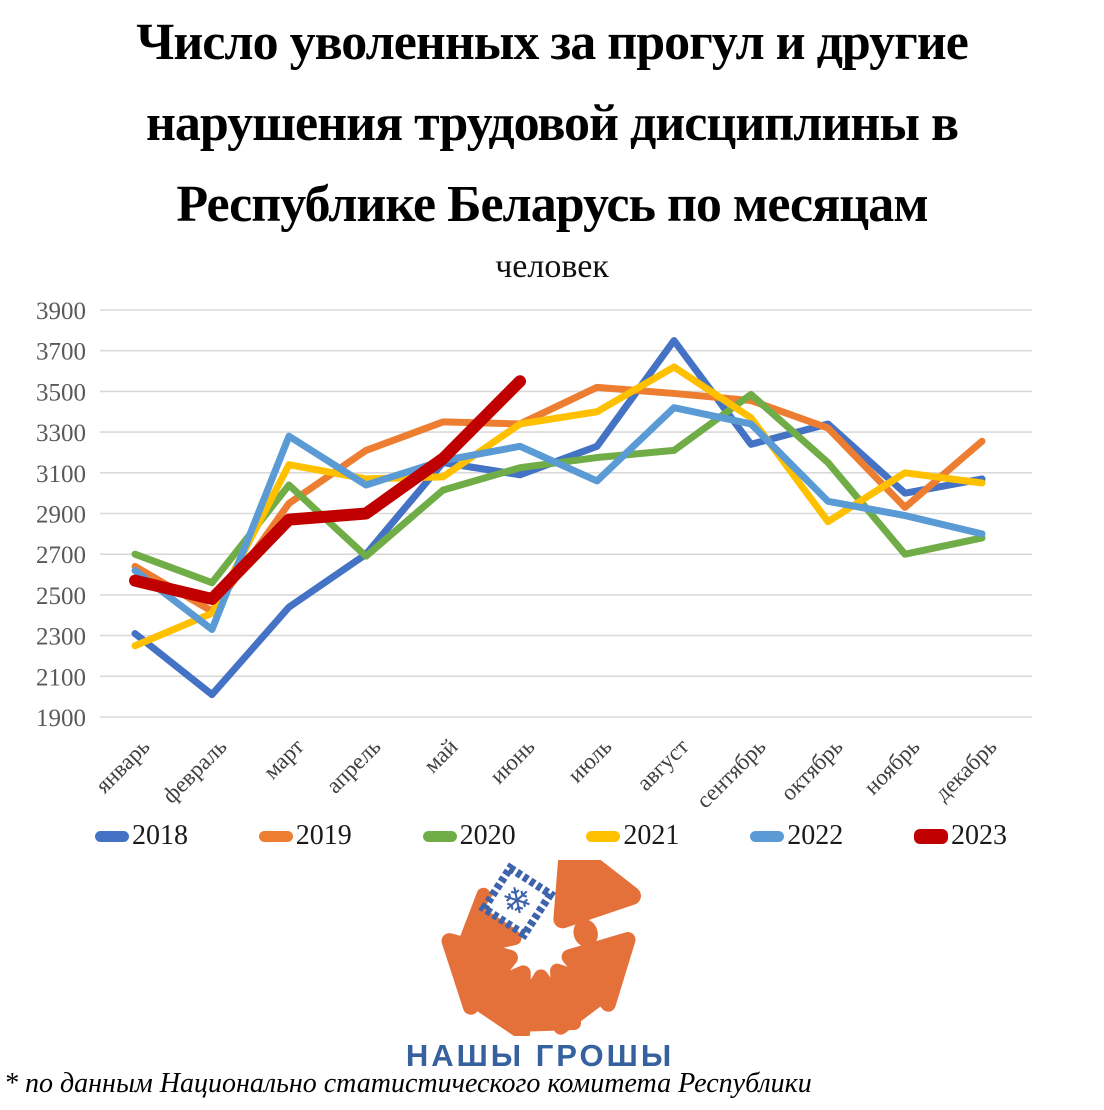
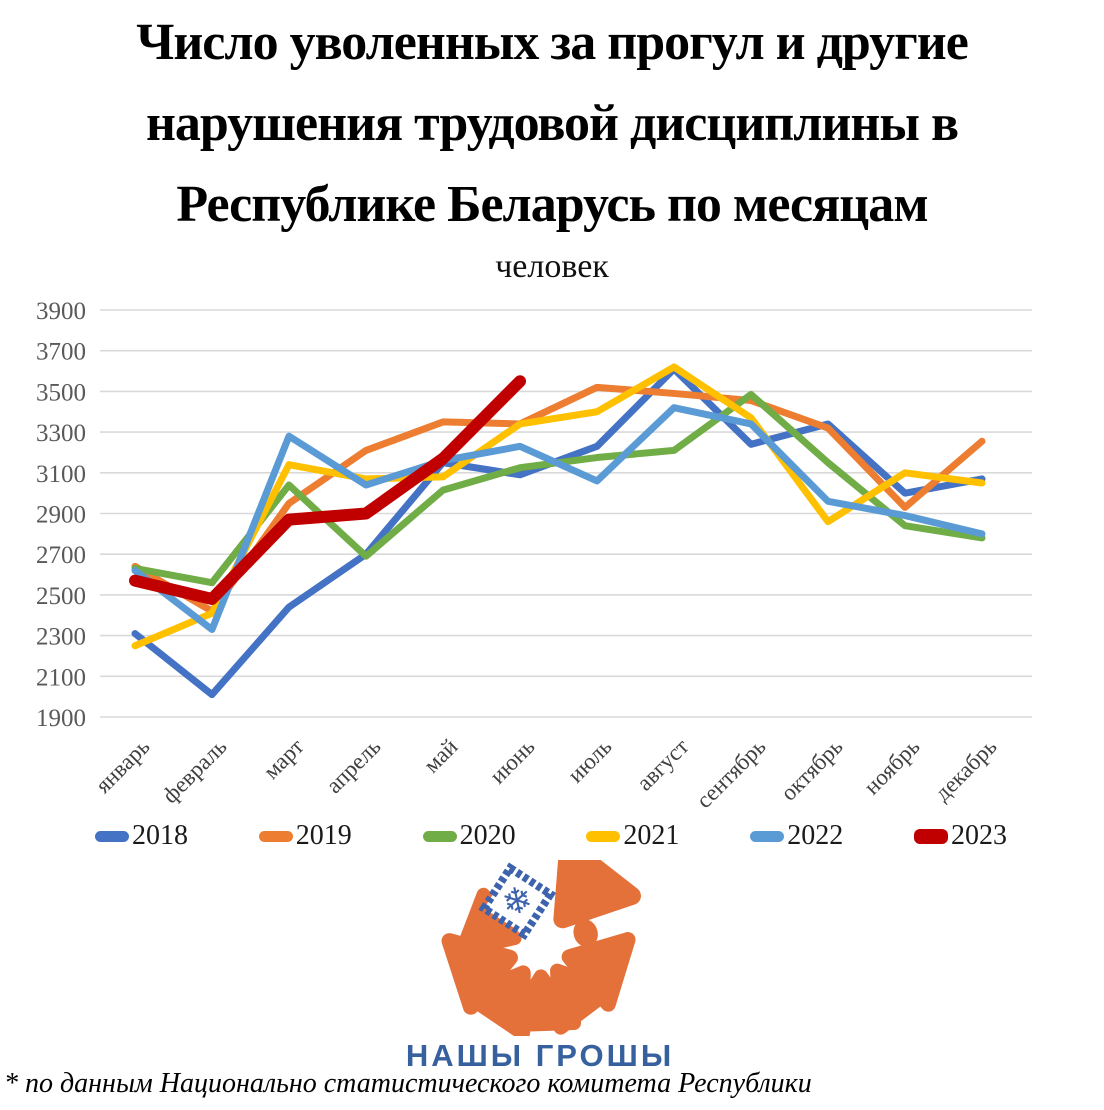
2020/январь: 2700 -> 2630
2018/август: 3750 -> 3610
2020/ноябрь: 2700 -> 2840
